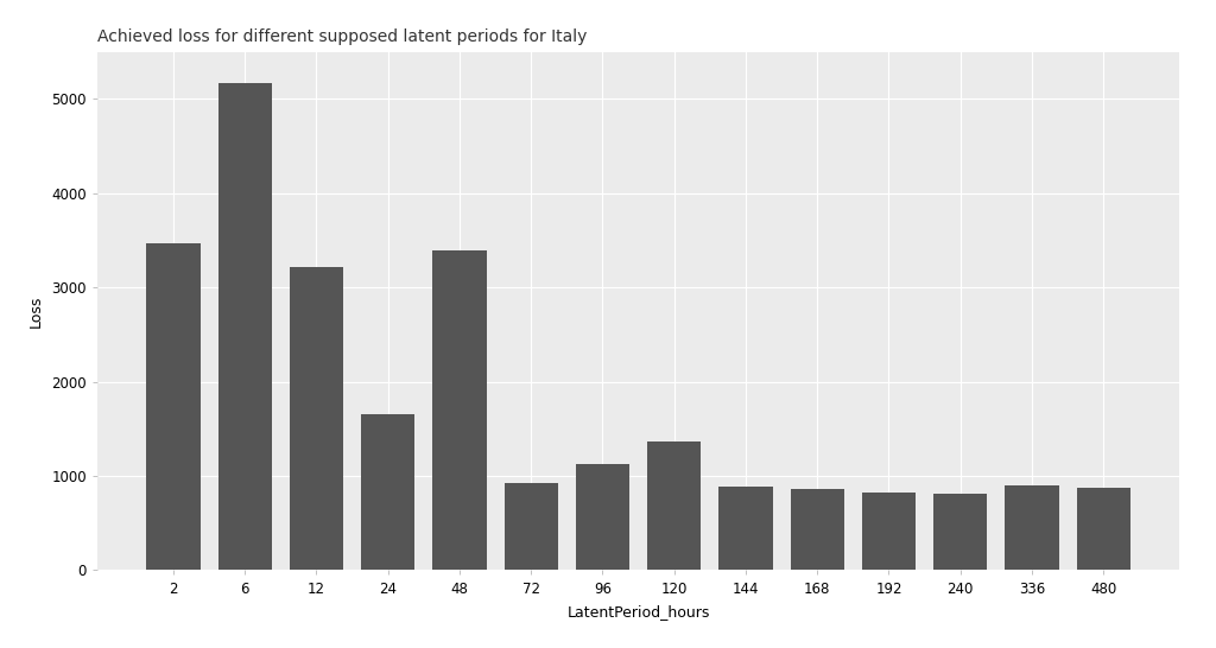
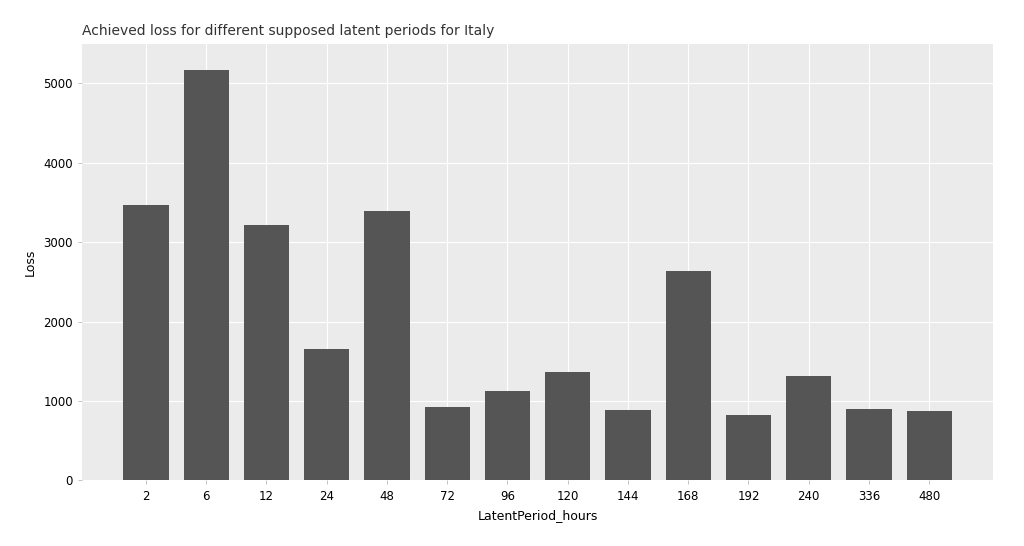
168: 860 -> 2640
240: 820 -> 1320
